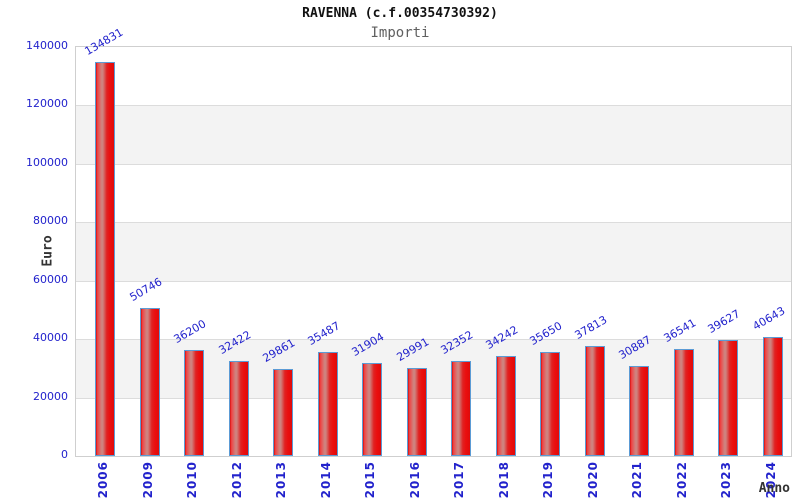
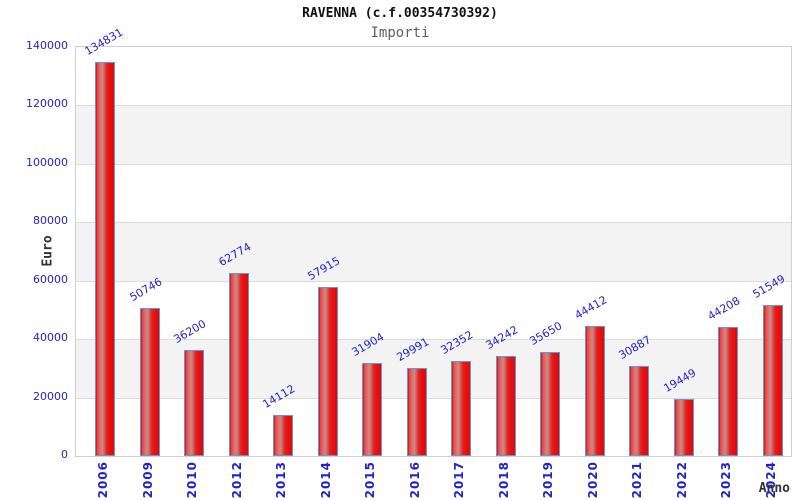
2012: 32422 -> 62774
2013: 29861 -> 14112
2014: 35487 -> 57915
2020: 37813 -> 44412
2022: 36541 -> 19449
2023: 39627 -> 44208
2024: 40643 -> 51549
